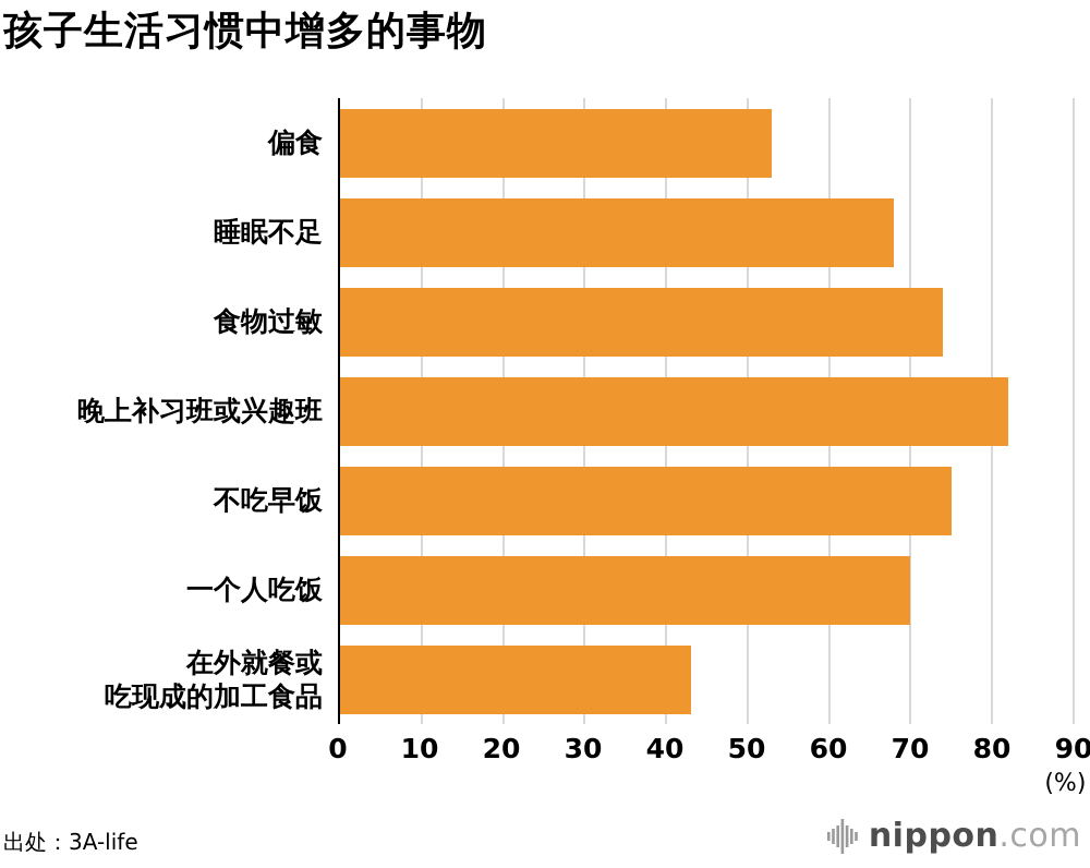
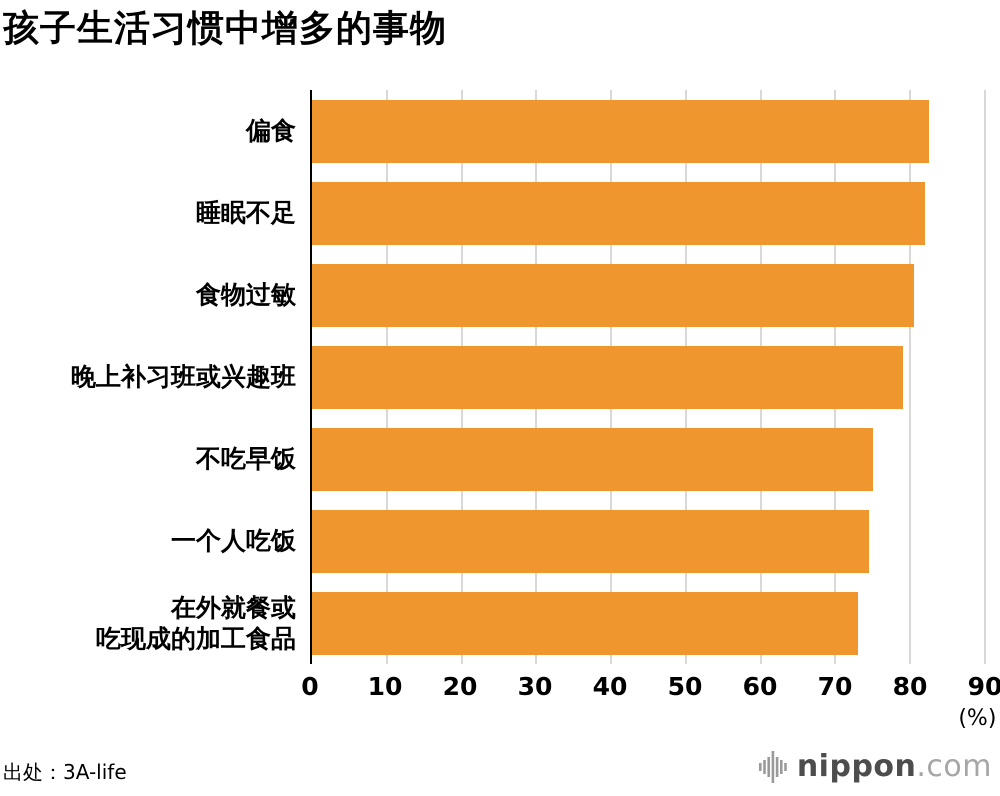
偏食: 53 -> 82
睡眠不足: 68 -> 82
食物过敏: 74 -> 80
晚上补习班或兴趣班: 82 -> 79
一个人吃饭: 70 -> 74
在外就餐或 吃现成的加工食品: 43 -> 73
